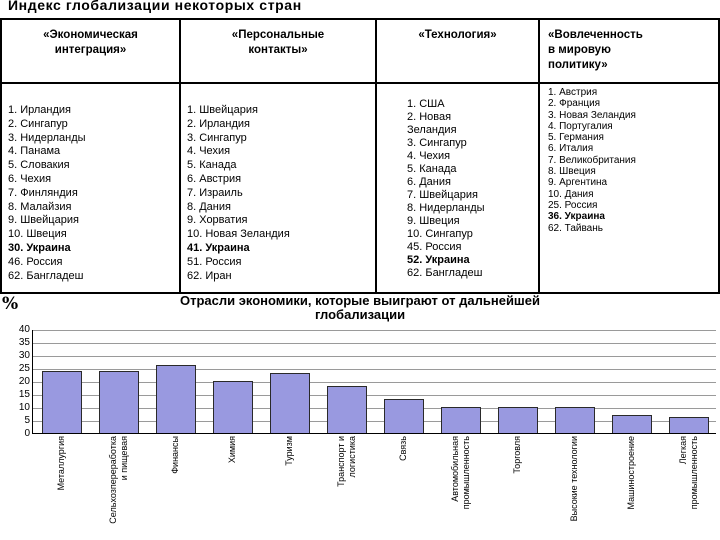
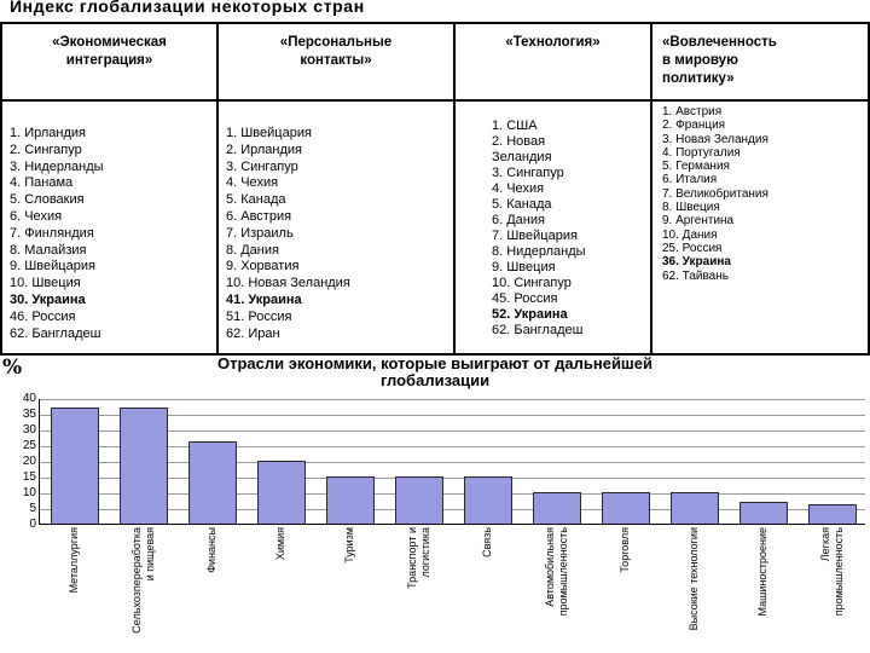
Металлургия: 24 -> 37
Сельхозпереработка и пищевая: 24 -> 37
Туризм: 23 -> 15
Транспорт и логистика: 18 -> 15
Связь: 13 -> 15
